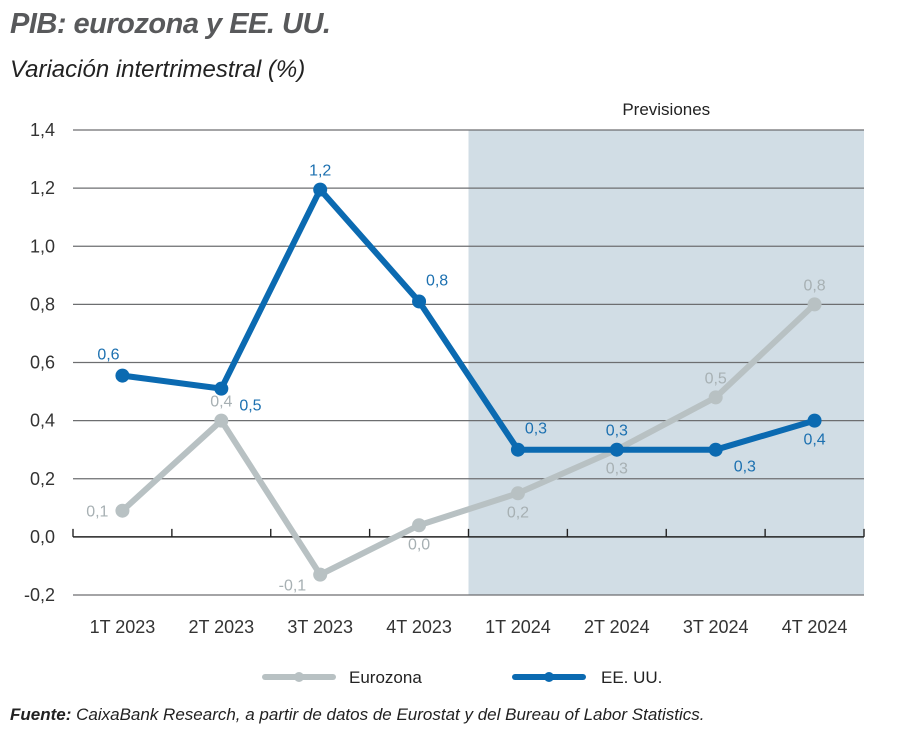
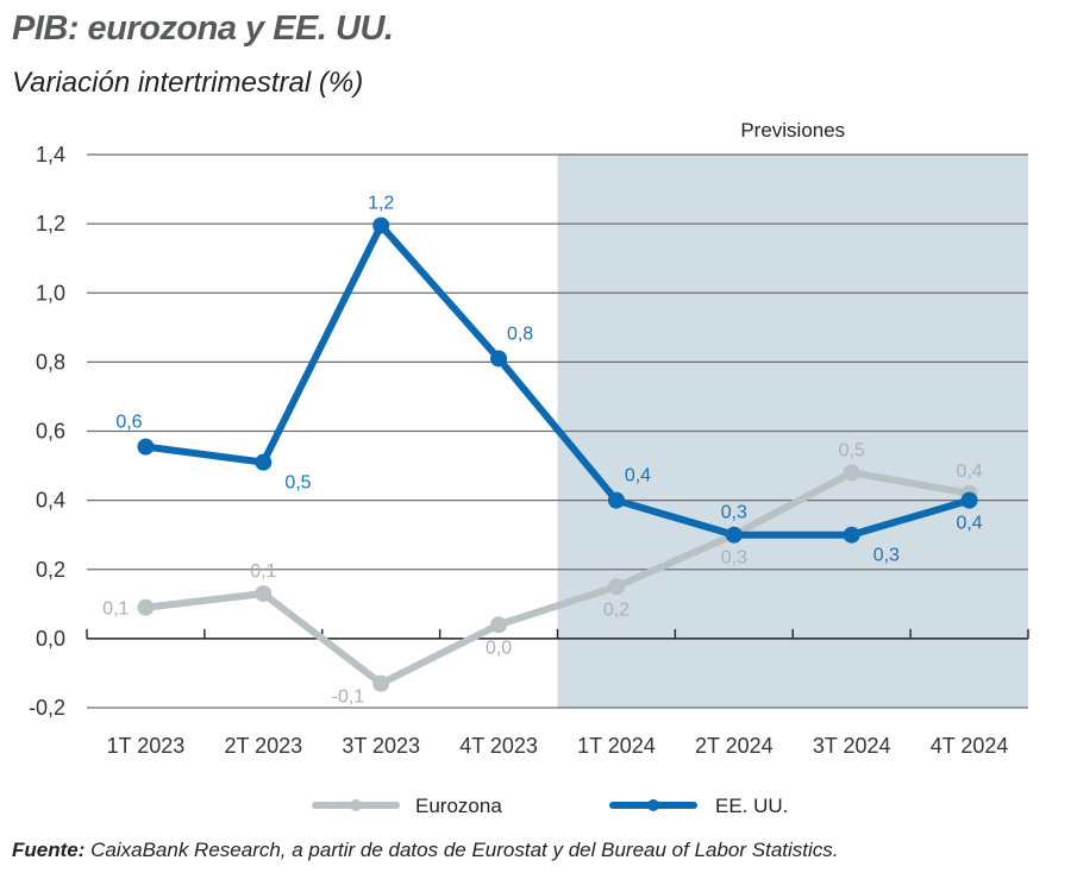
Eurozona/2T 2023: 0,4 -> 0,1
EE. UU./1T 2024: 0,3 -> 0,4
Eurozona/4T 2024: 0,8 -> 0,4
